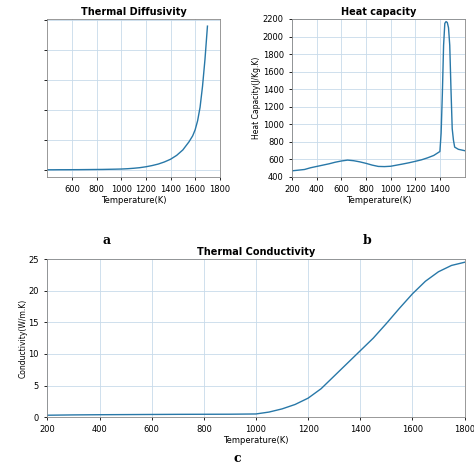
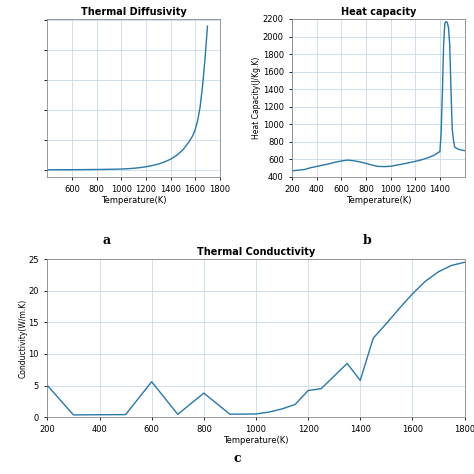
Thermal Conductivity/200: 0.3 -> 5.0
Thermal Conductivity/600: 0.4 -> 5.6
Thermal Conductivity/800: 0.5 -> 3.8
Thermal Conductivity/1200: 3.0 -> 4.2
Thermal Conductivity/1400: 10.5 -> 5.8
